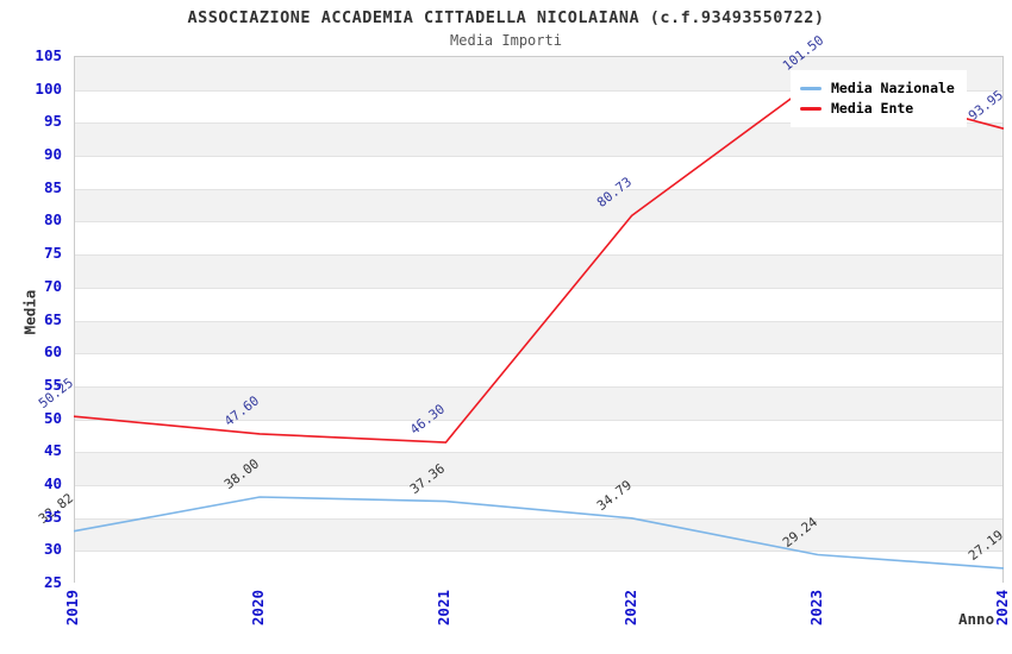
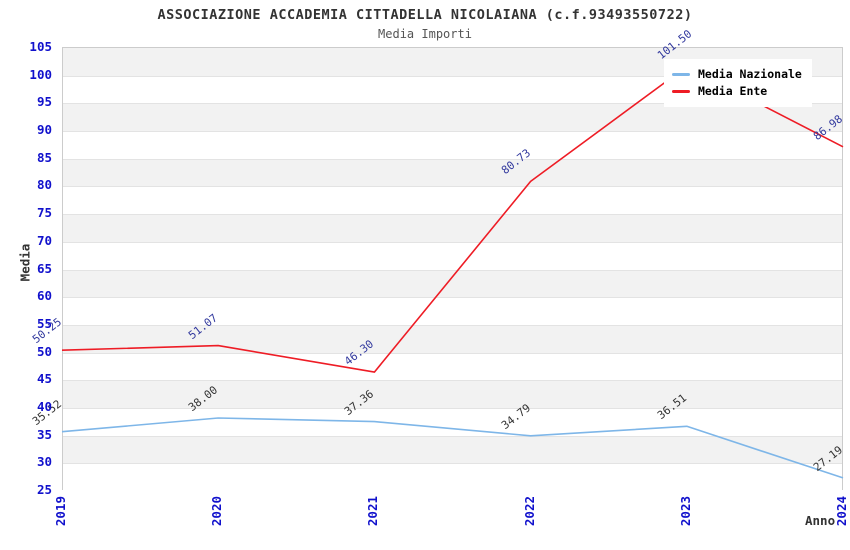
Media Nazionale/2019: 32.82 -> 35.52
Media Ente/2020: 47.60 -> 51.07
Media Nazionale/2023: 29.24 -> 36.51
Media Ente/2024: 93.95 -> 86.98
